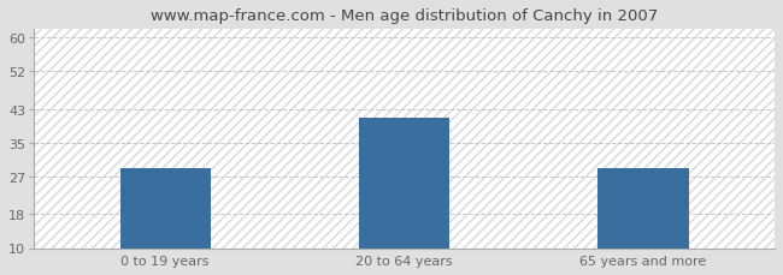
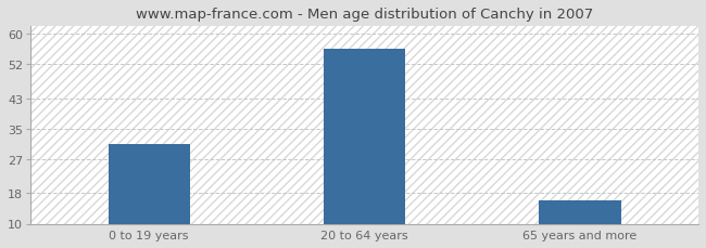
0 to 19 years: 29 -> 31
20 to 64 years: 41 -> 56
65 years and more: 29 -> 16
